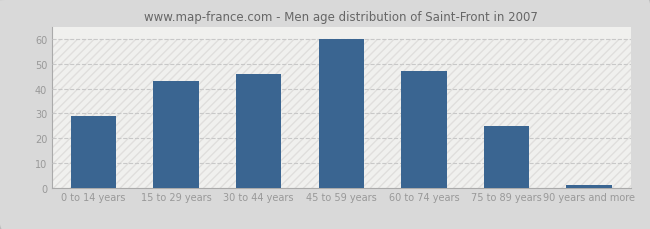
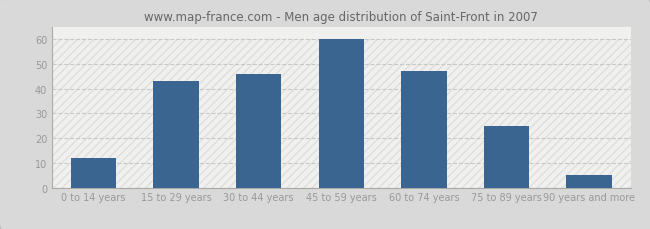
0 to 14 years: 29 -> 12
90 years and more: 1 -> 5
